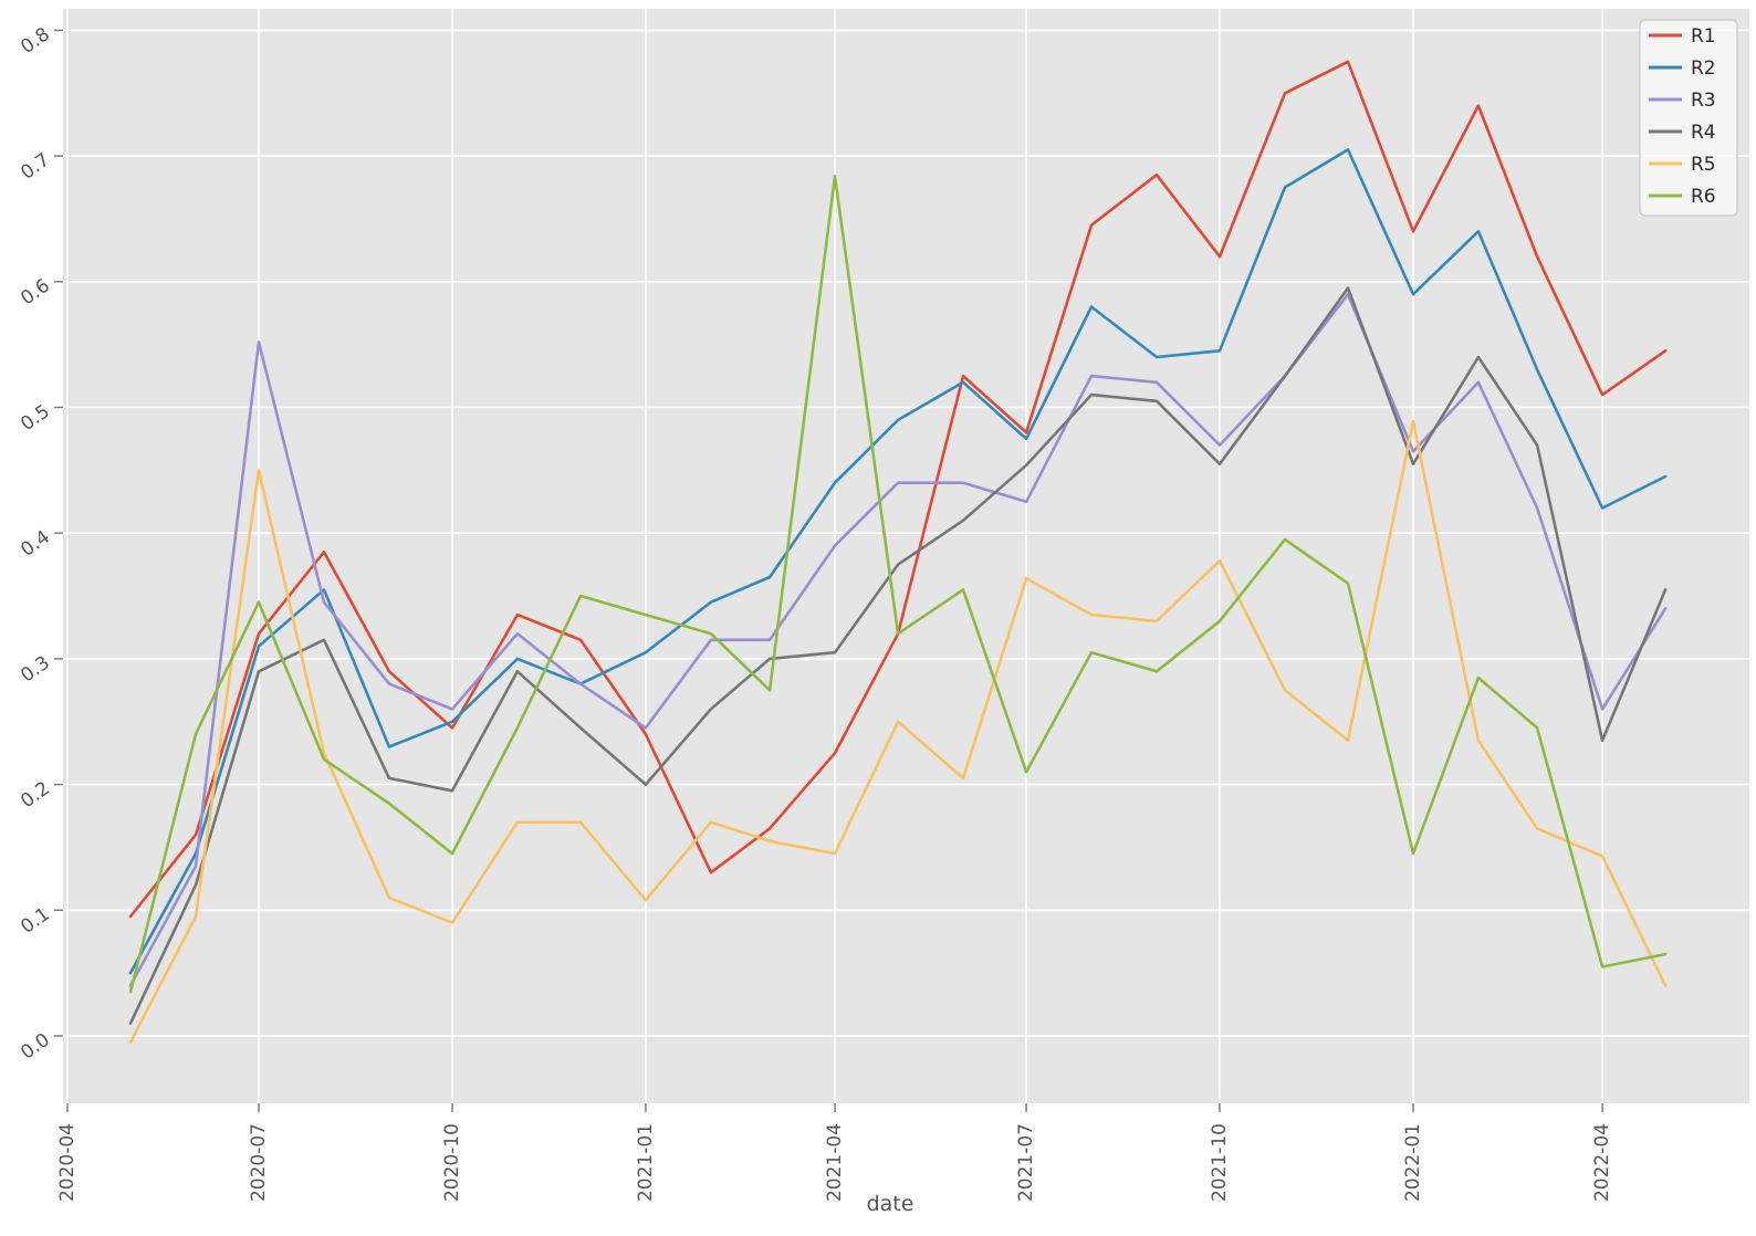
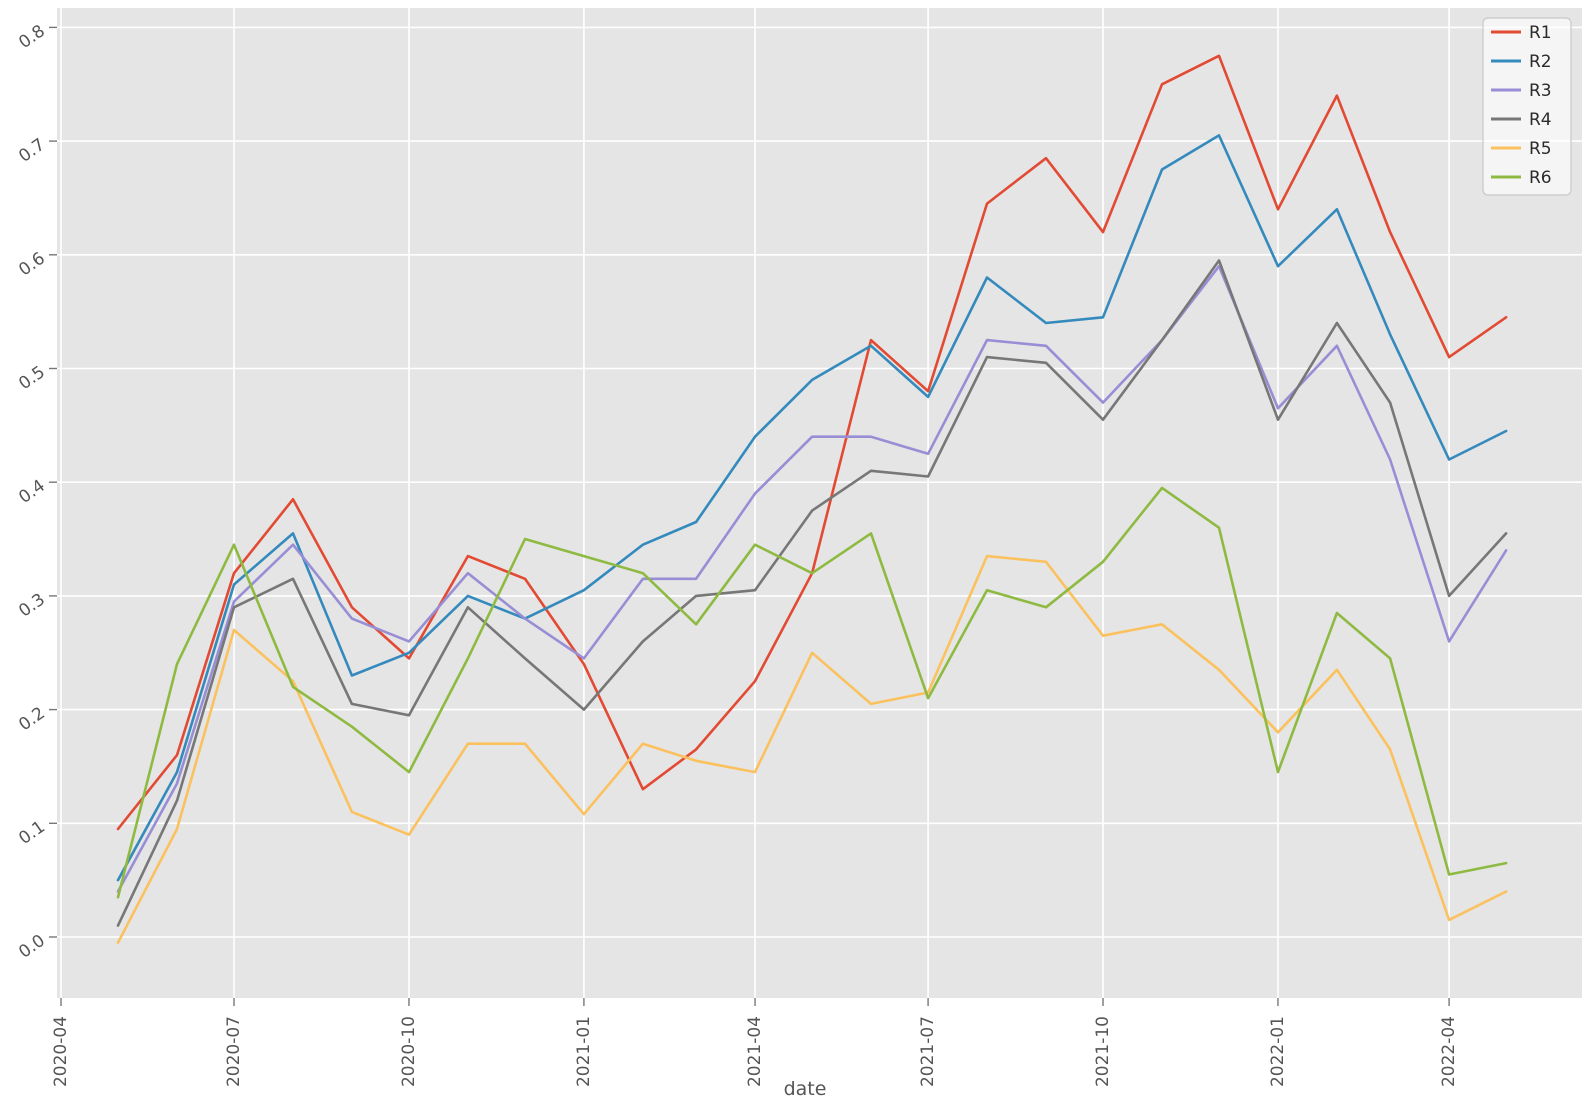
R3/2020-07: 0.552 -> 0.295
R5/2020-07: 0.450 -> 0.270
R6/2021-04: 0.684 -> 0.345
R4/2021-07: 0.454 -> 0.405
R5/2021-07: 0.364 -> 0.215
R5/2021-10: 0.378 -> 0.265
R5/2022-01: 0.489 -> 0.180
R4/2022-04: 0.235 -> 0.300
R5/2022-04: 0.143 -> 0.015
